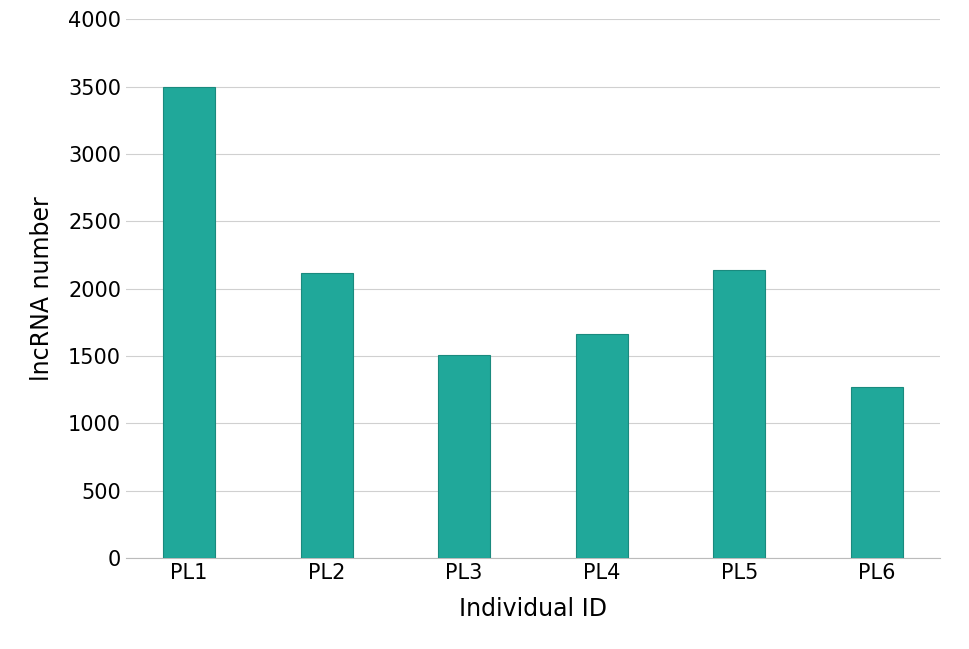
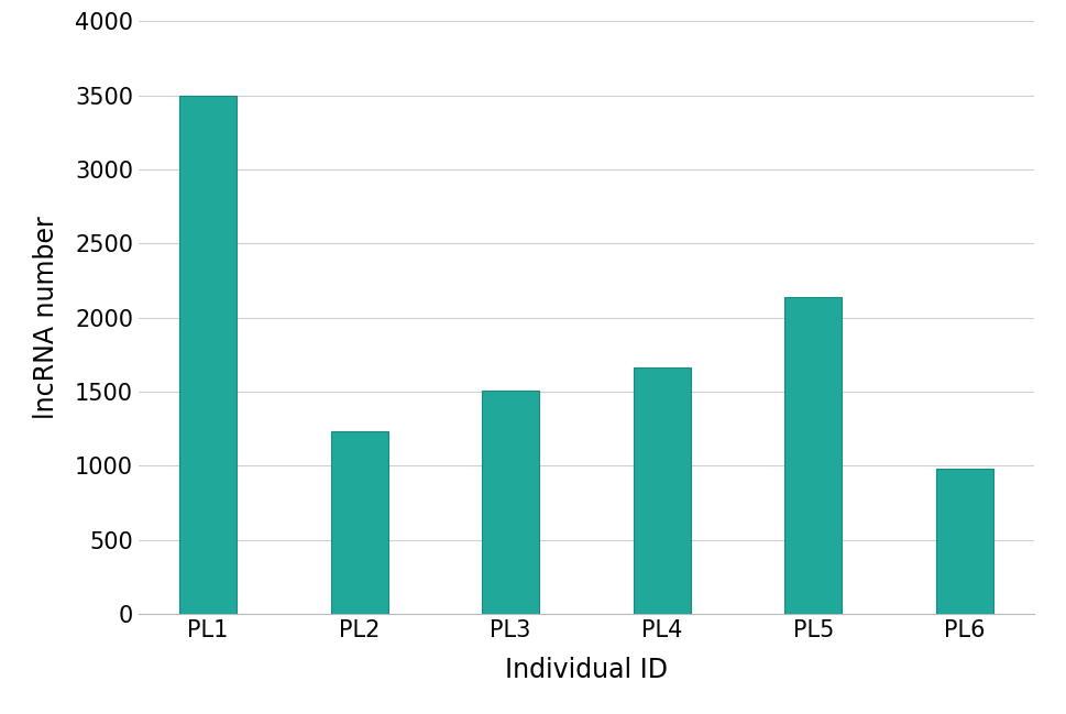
PL2: 2120 -> 1230
PL6: 1270 -> 980
